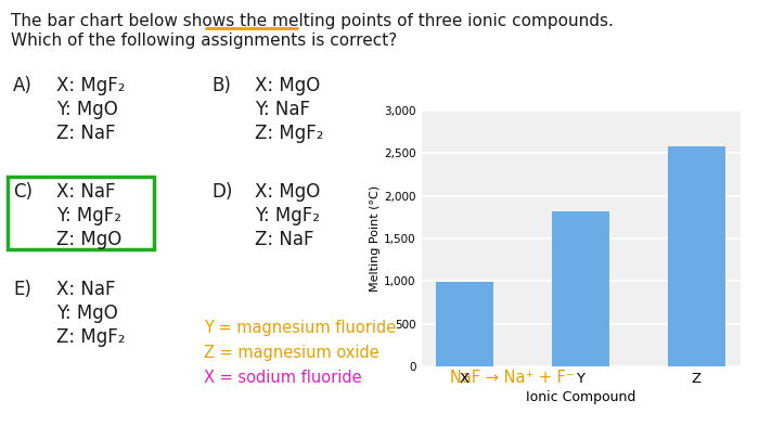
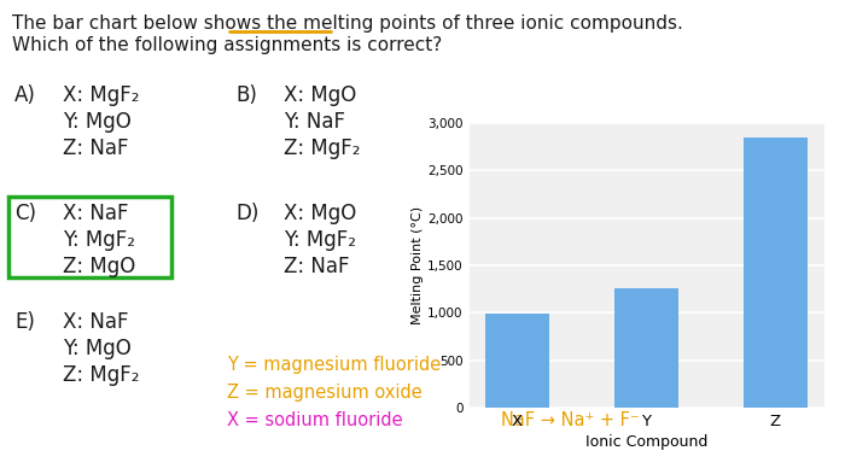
Y: 1,820 -> 1,260
Z: 2,580 -> 2,850
